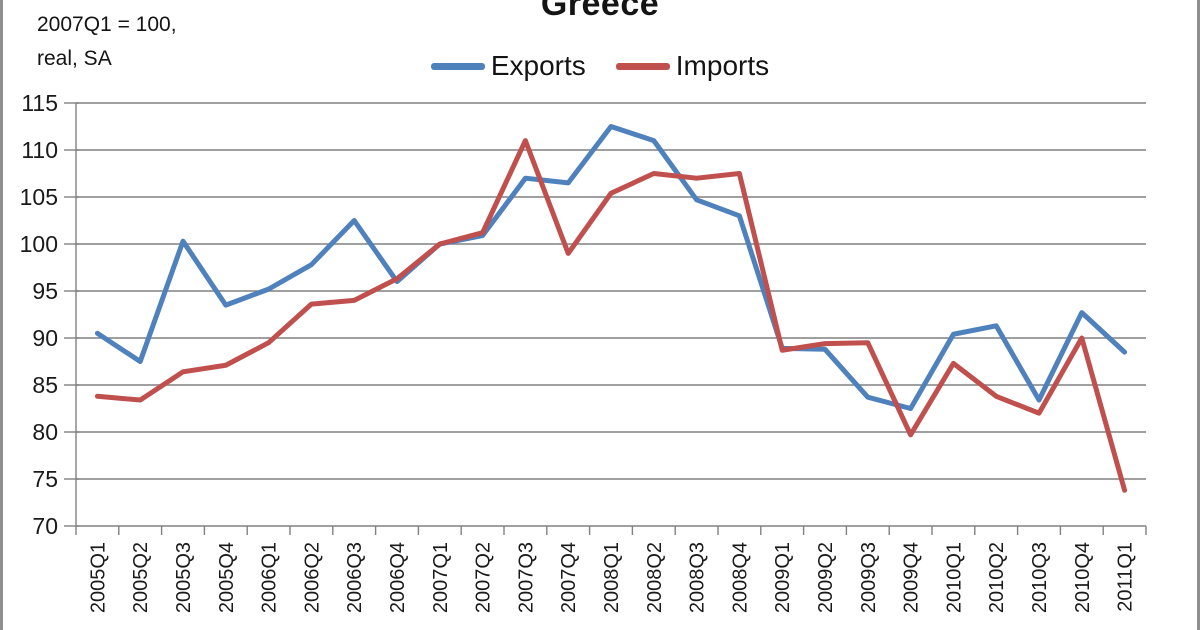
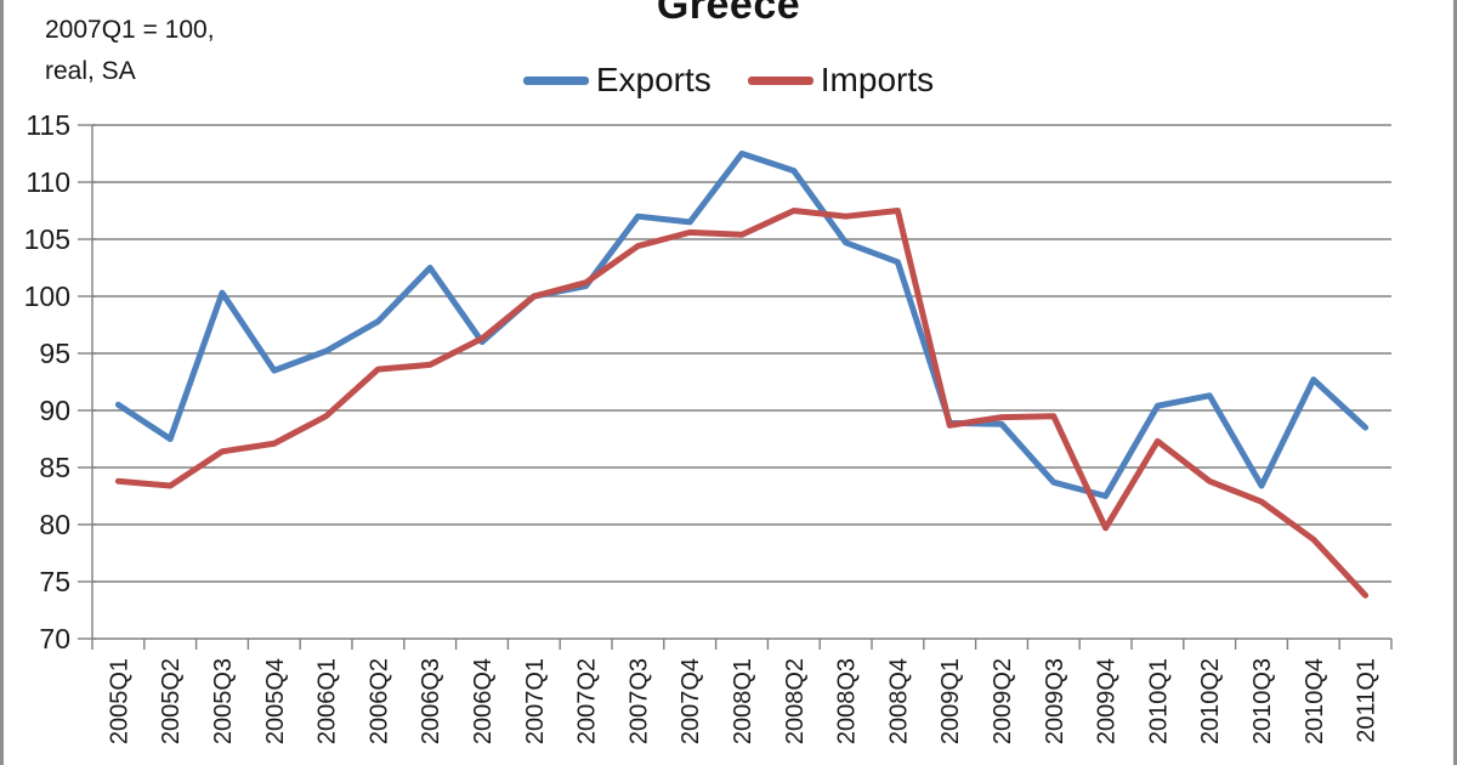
Imports/2007Q3: 111 -> 104
Imports/2007Q4: 99 -> 106
Imports/2010Q4: 90 -> 79
